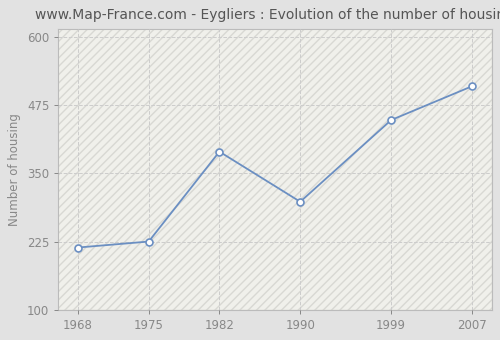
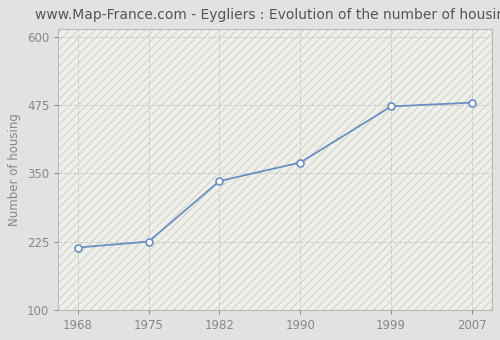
1982: 390 -> 336
1990: 298 -> 370
1999: 448 -> 473
2007: 510 -> 480
